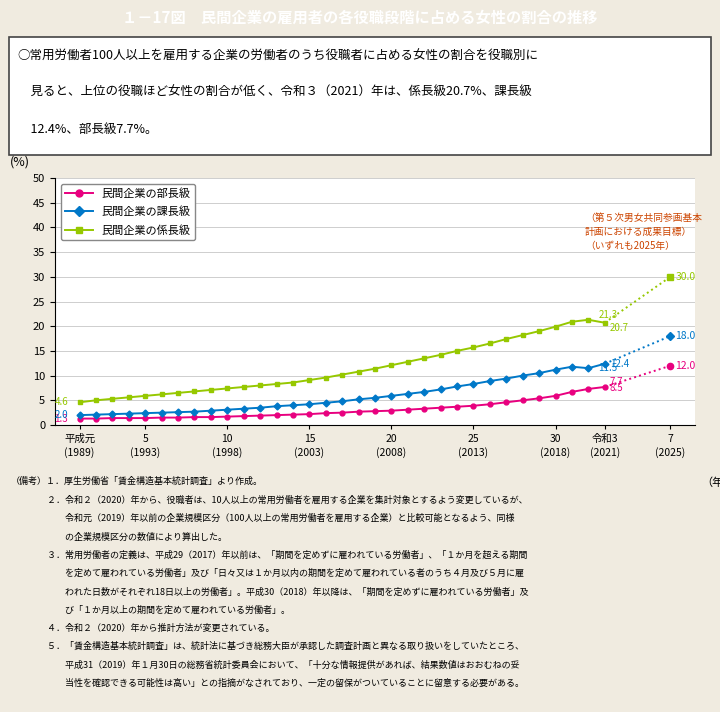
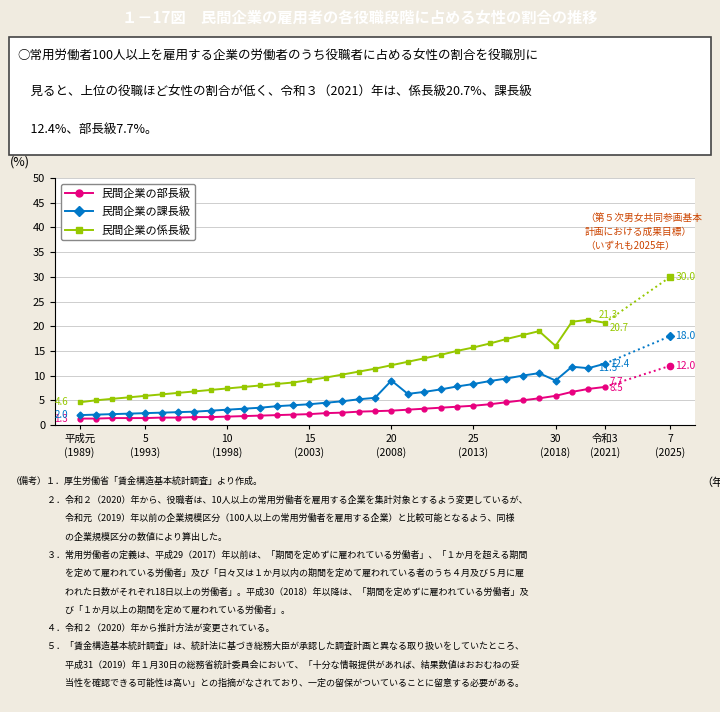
民間企業の課長級/20 (2008): 5.9 -> 9.0
民間企業の課長級/30 (2018): 11.2 -> 9.0
民間企業の係長級/30 (2018): 19.9 -> 16.0
